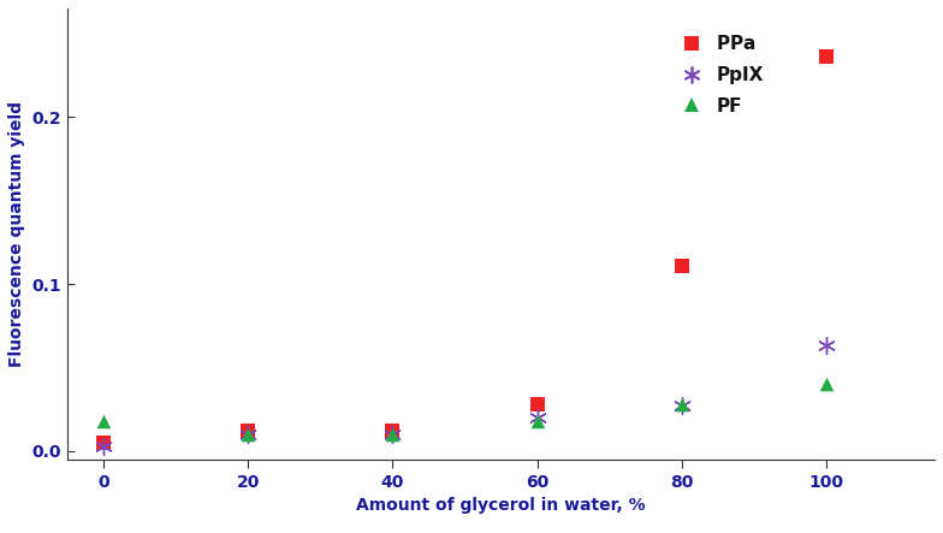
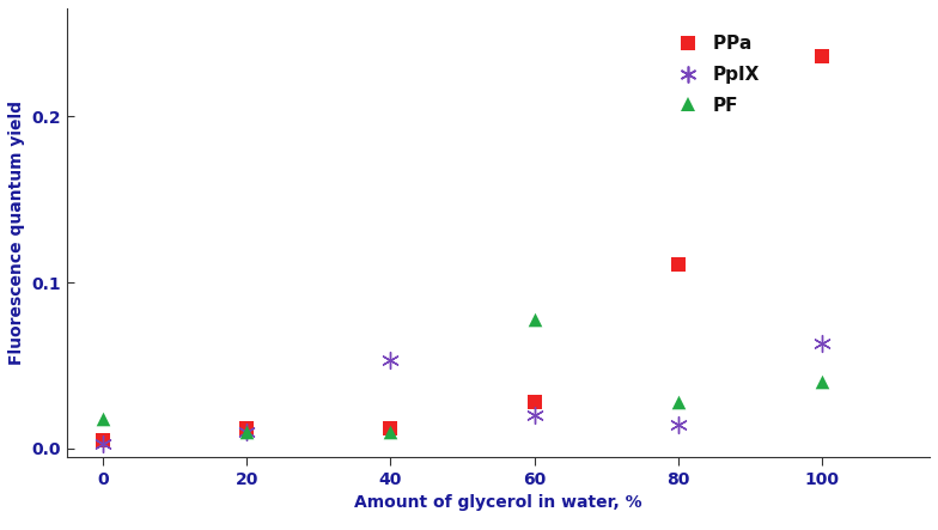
PpIX/40: 0.010 -> 0.053
PF/60: 0.018 -> 0.078
PpIX/80: 0.027 -> 0.014
